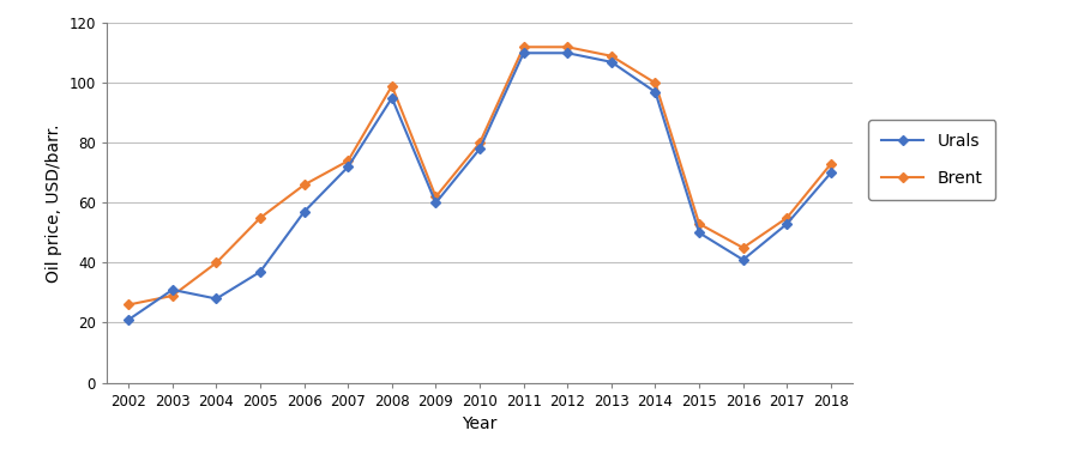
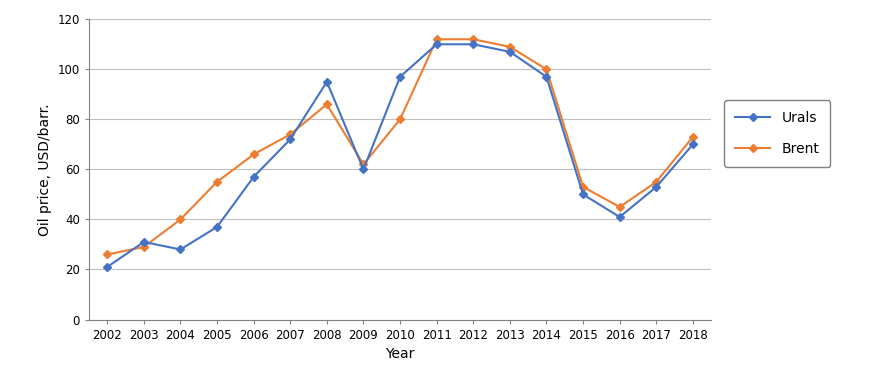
Brent/2008: 99 -> 86
Urals/2010: 78 -> 97
